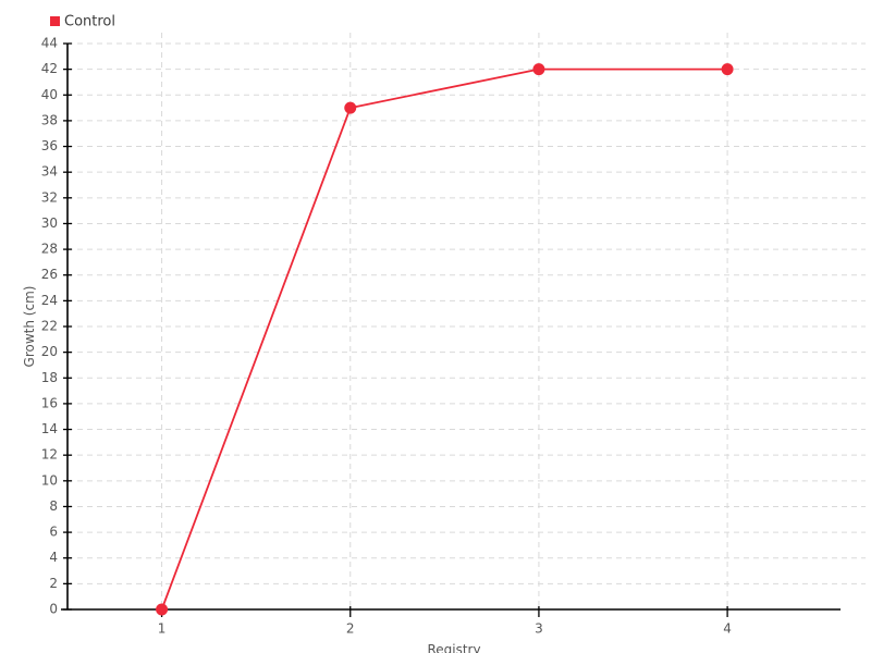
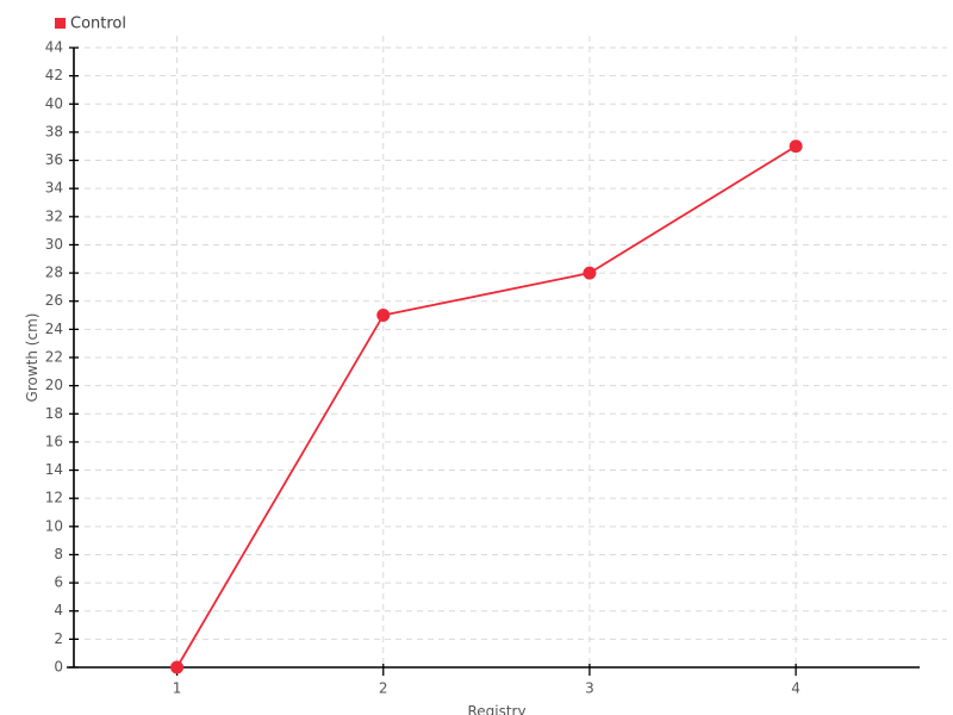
2: 39 -> 25
3: 42 -> 28
4: 42 -> 37
